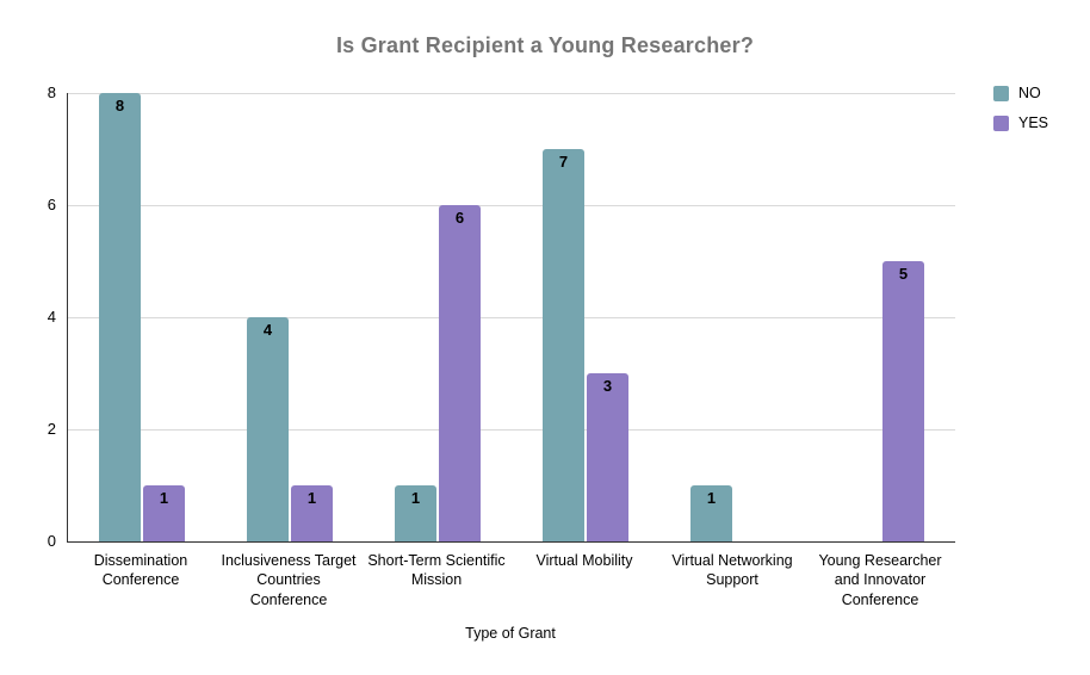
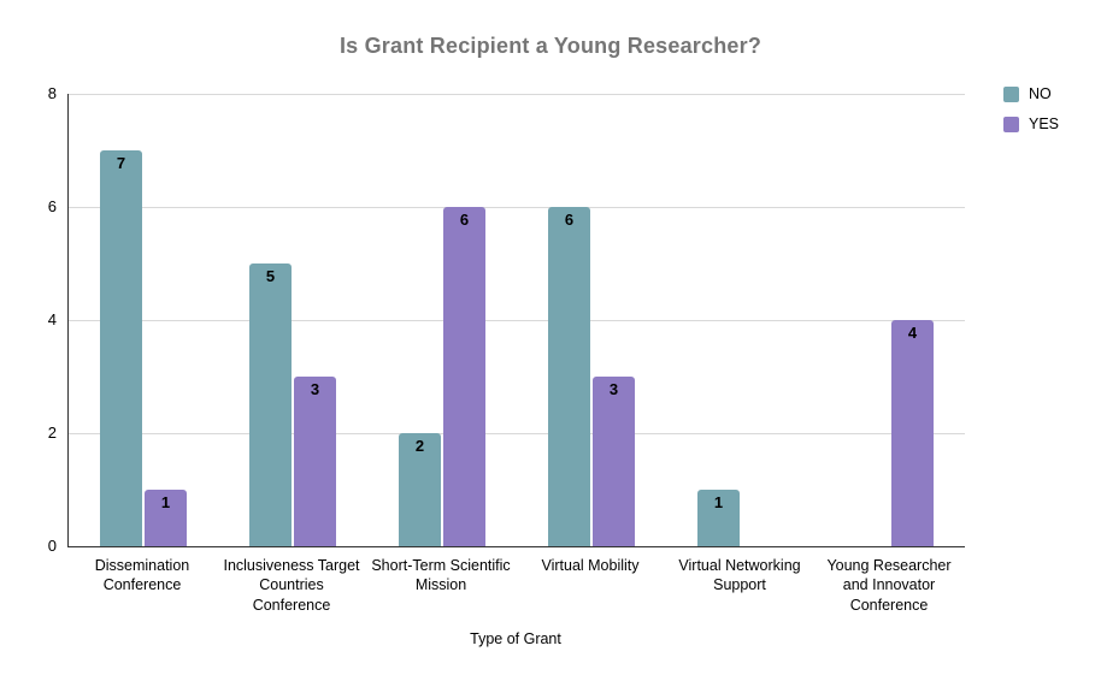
NO/Dissemination Conference: 8 -> 7
NO/Inclusiveness Target Countries Conference: 4 -> 5
YES/Inclusiveness Target Countries Conference: 1 -> 3
NO/Short-Term Scientific Mission: 1 -> 2
NO/Virtual Mobility: 7 -> 6
YES/Young Researcher and Innovator Conference: 5 -> 4
